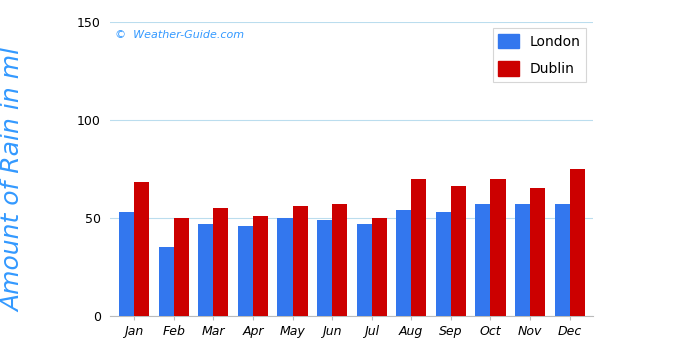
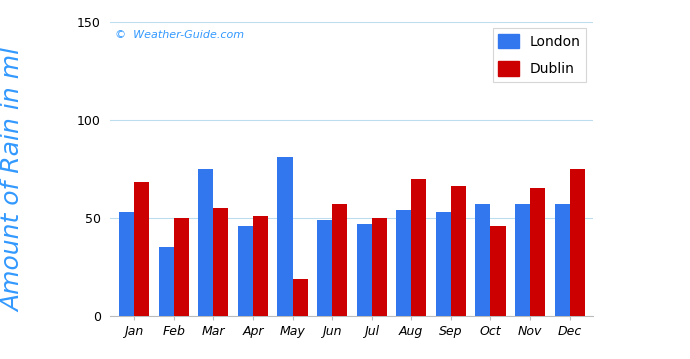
London/Mar: 47 -> 75
London/May: 50 -> 81
Dublin/May: 56 -> 19
Dublin/Oct: 70 -> 46
